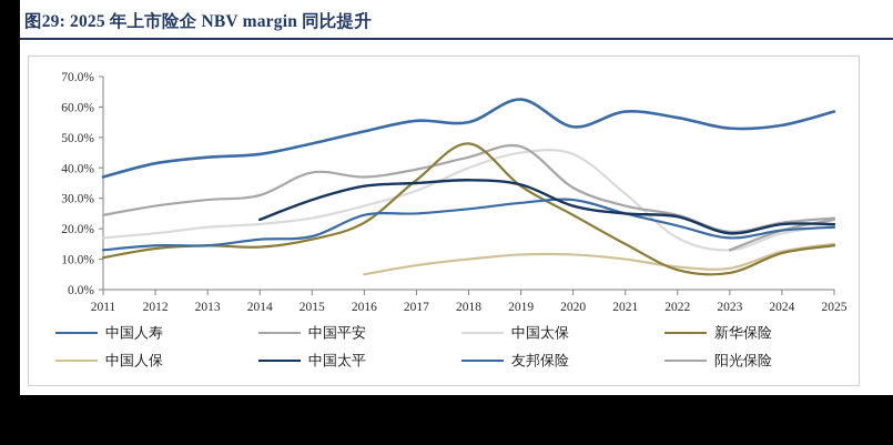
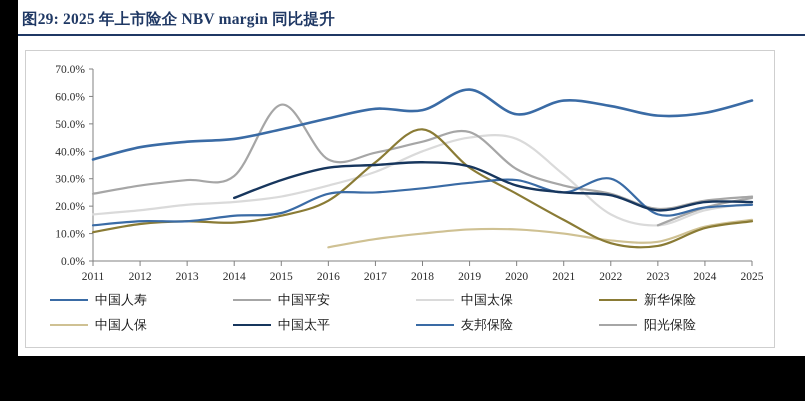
中国平安/2015: 38% -> 57%
友邦保险/2022: 21% -> 30%
